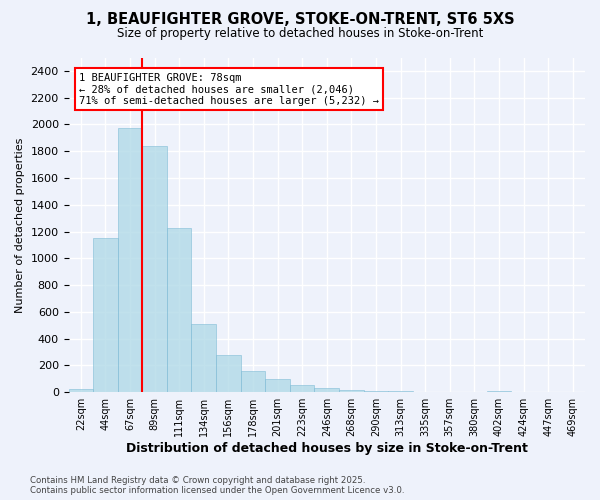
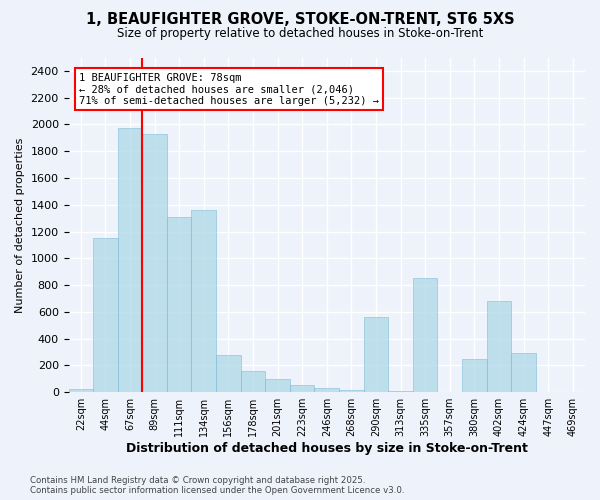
89sqm: 1840 -> 1930
111sqm: 1230 -> 1310
134sqm: 510 -> 1360
290sqm: 10 -> 560
335sqm: 0 -> 850
380sqm: 0 -> 250
402sqm: 10 -> 680
424sqm: 0 -> 290
